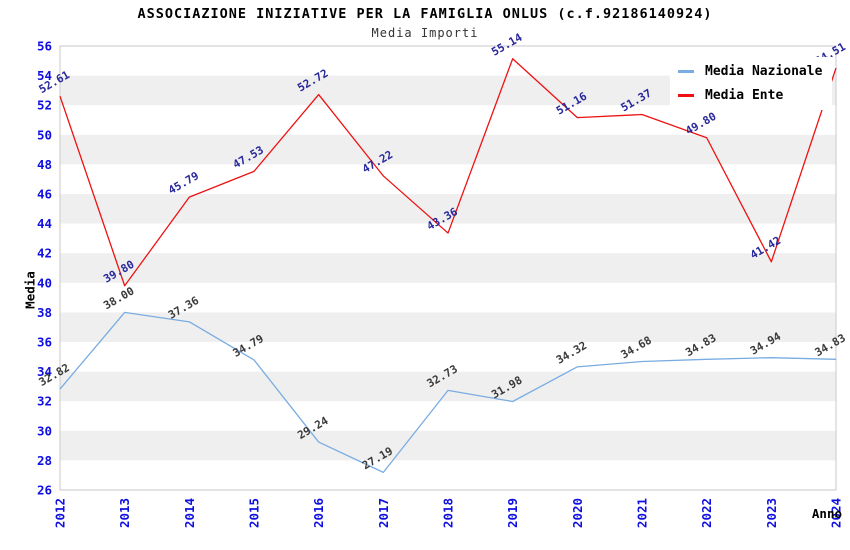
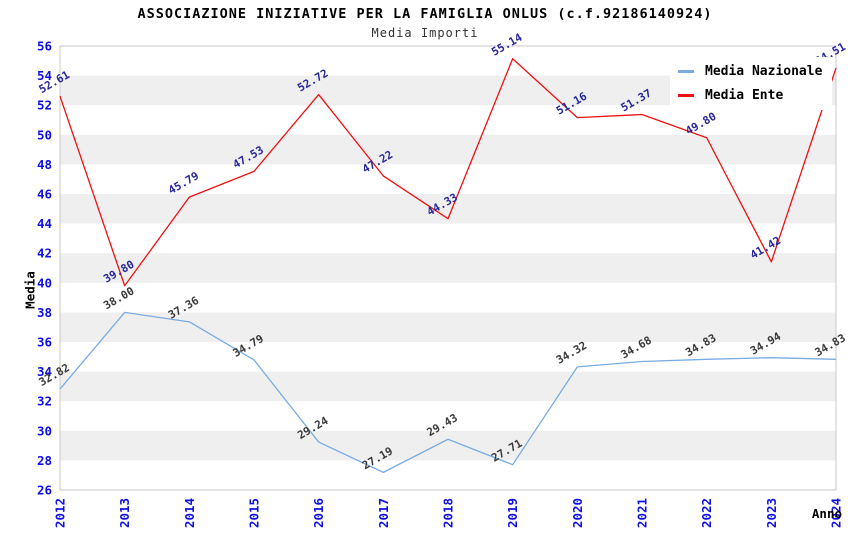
Media Nazionale/2018: 32.73 -> 29.43
Media Ente/2018: 43.36 -> 44.33
Media Nazionale/2019: 31.98 -> 27.71
